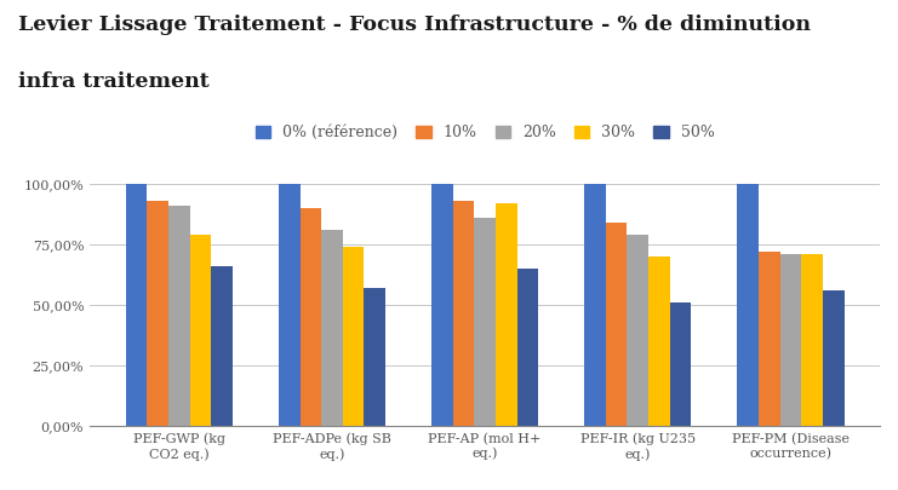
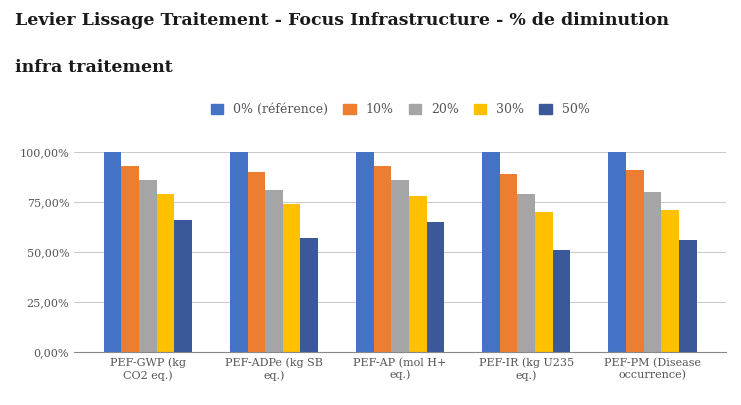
20%/PEF-GWP (kg CO2 eq.): 91% -> 86%
30%/PEF-AP (mol H+ eq.): 92% -> 78%
10%/PEF-IR (kg U235 eq.): 84% -> 89%
10%/PEF-PM (Disease occurrence): 72% -> 91%
20%/PEF-PM (Disease occurrence): 71% -> 80%
